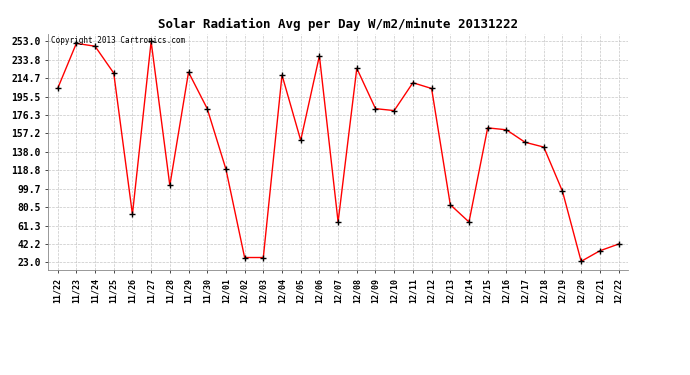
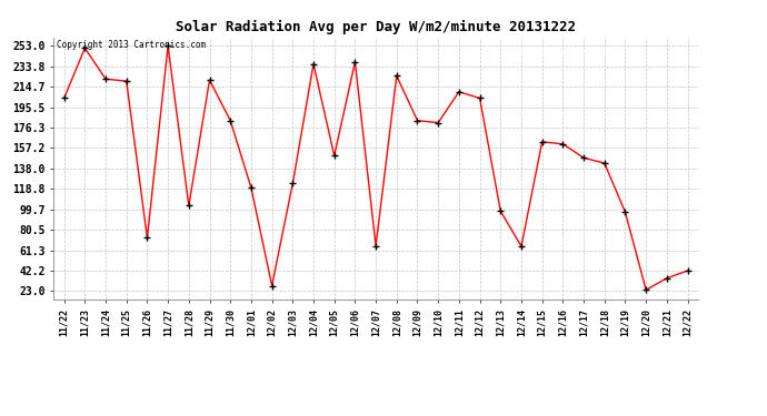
11/24: 248 -> 222
12/03: 28 -> 124
12/04: 218 -> 236
12/13: 83 -> 98
